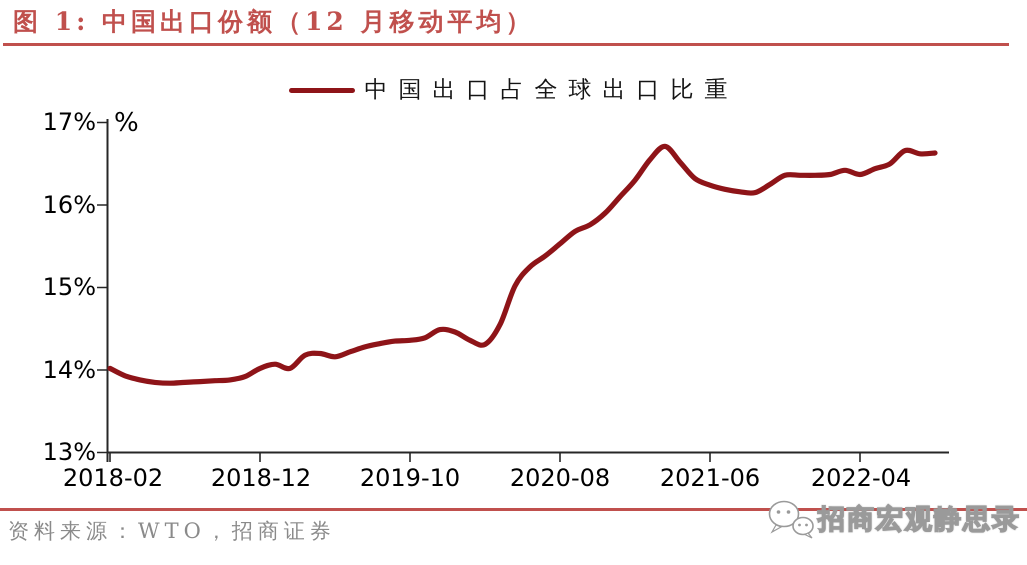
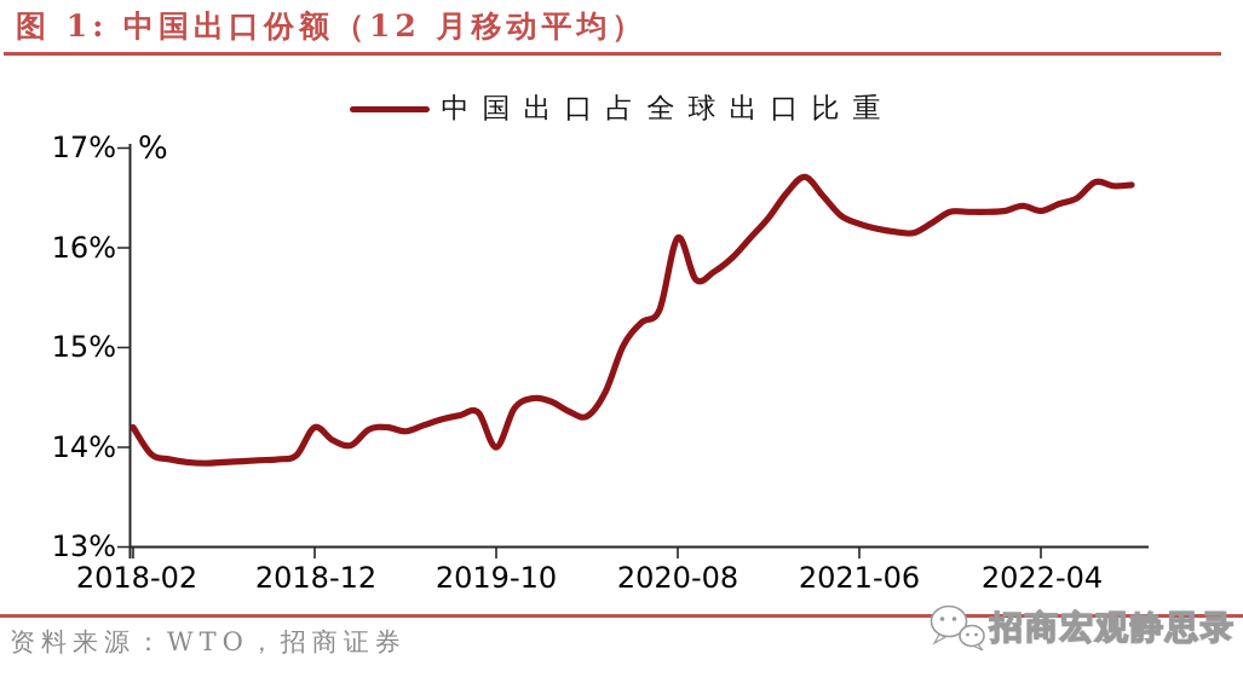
2018-02: 14.0% -> 14.2%
2018-12: 14.0% -> 14.2%
2019-10: 14.4% -> 14.0%
2020-08: 15.5% -> 16.1%
